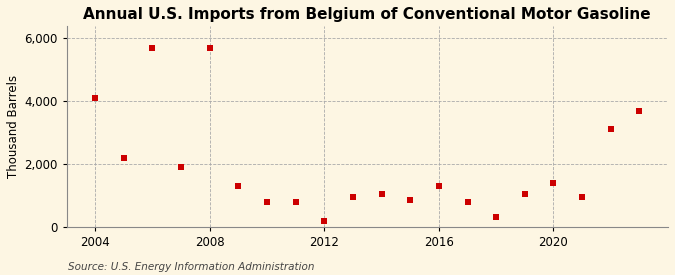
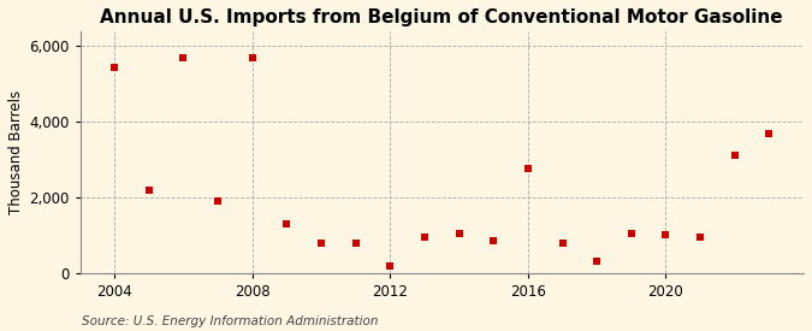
2004: 4,100 -> 5,450
2016: 1,300 -> 2,750
2020: 1,400 -> 1,000
